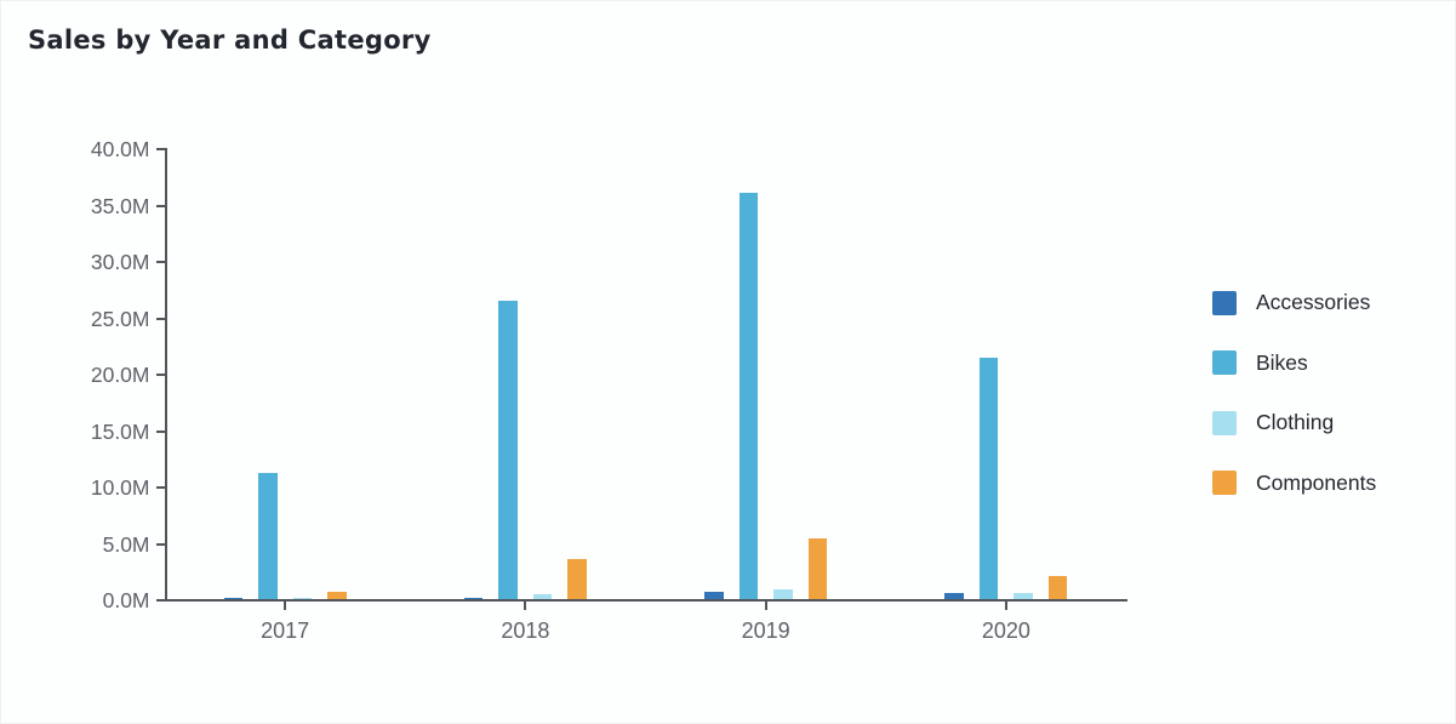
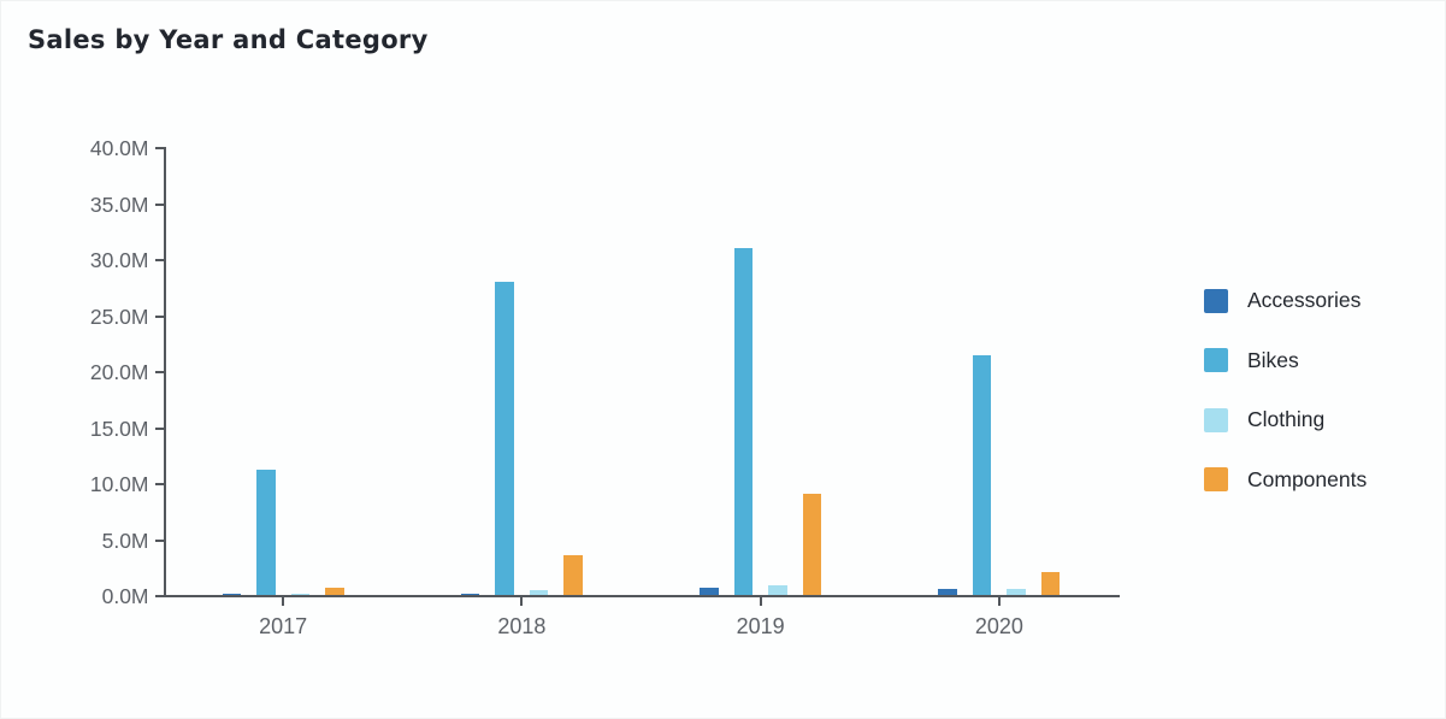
Bikes/2018: 26M -> 28M
Bikes/2019: 36M -> 31M
Components/2019: 5M -> 9M
